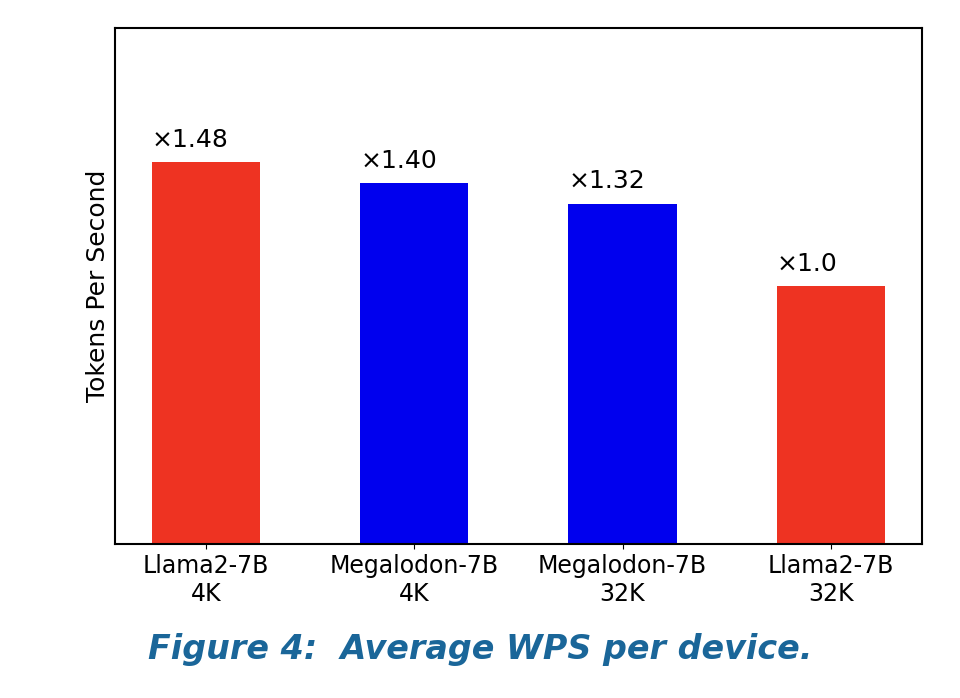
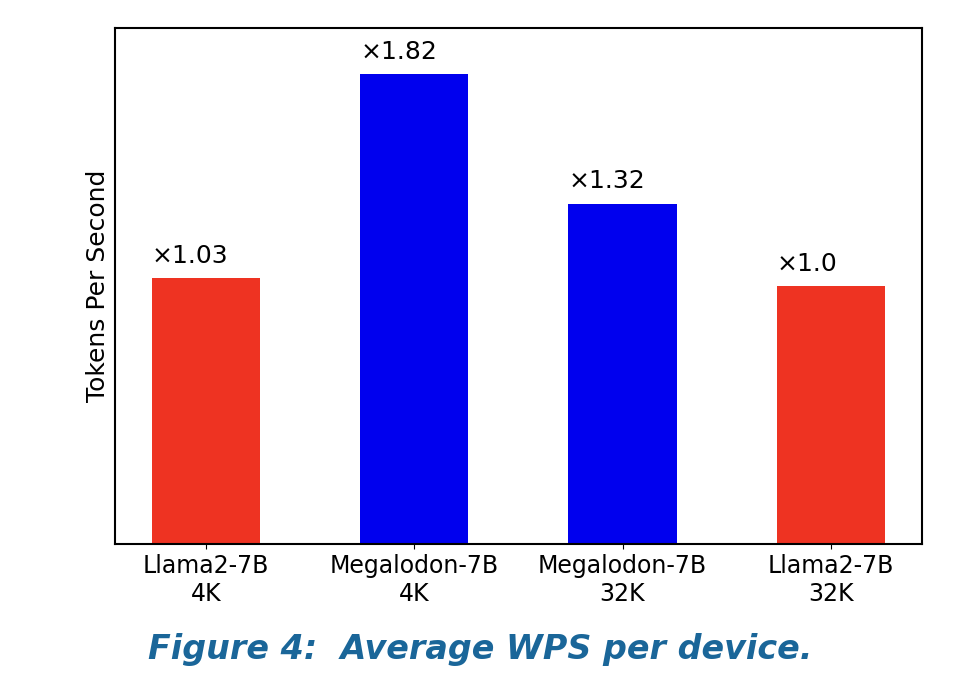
Llama2-7B 4K: ×1.48 -> ×1.03
Megalodon-7B 4K: ×1.40 -> ×1.82
